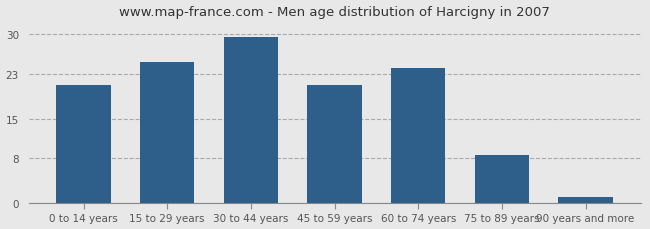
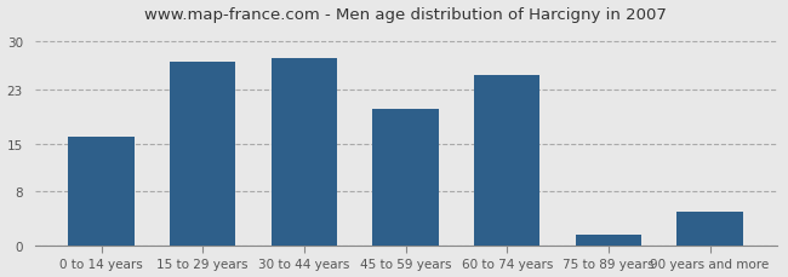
0 to 14 years: 21.0 -> 16.0
15 to 29 years: 25.0 -> 27.0
30 to 44 years: 29.5 -> 27.6
45 to 59 years: 21.0 -> 20.0
60 to 74 years: 24.0 -> 25.0
75 to 89 years: 8.5 -> 1.6
90 years and more: 1.0 -> 5.0
